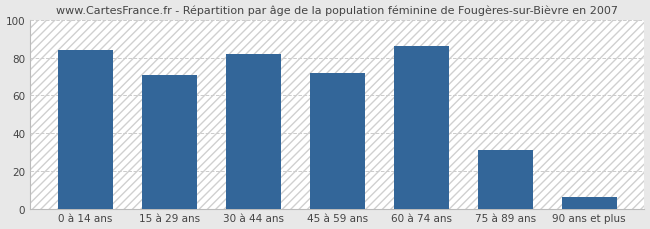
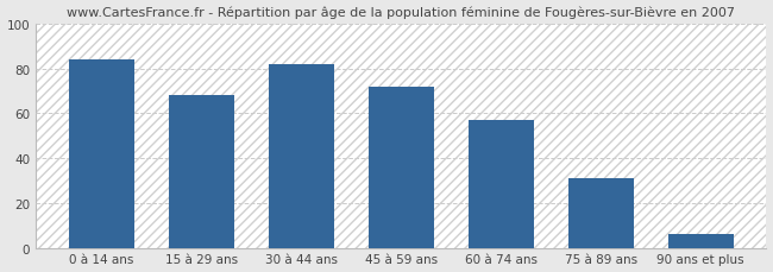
15 à 29 ans: 71 -> 68
60 à 74 ans: 86 -> 57
